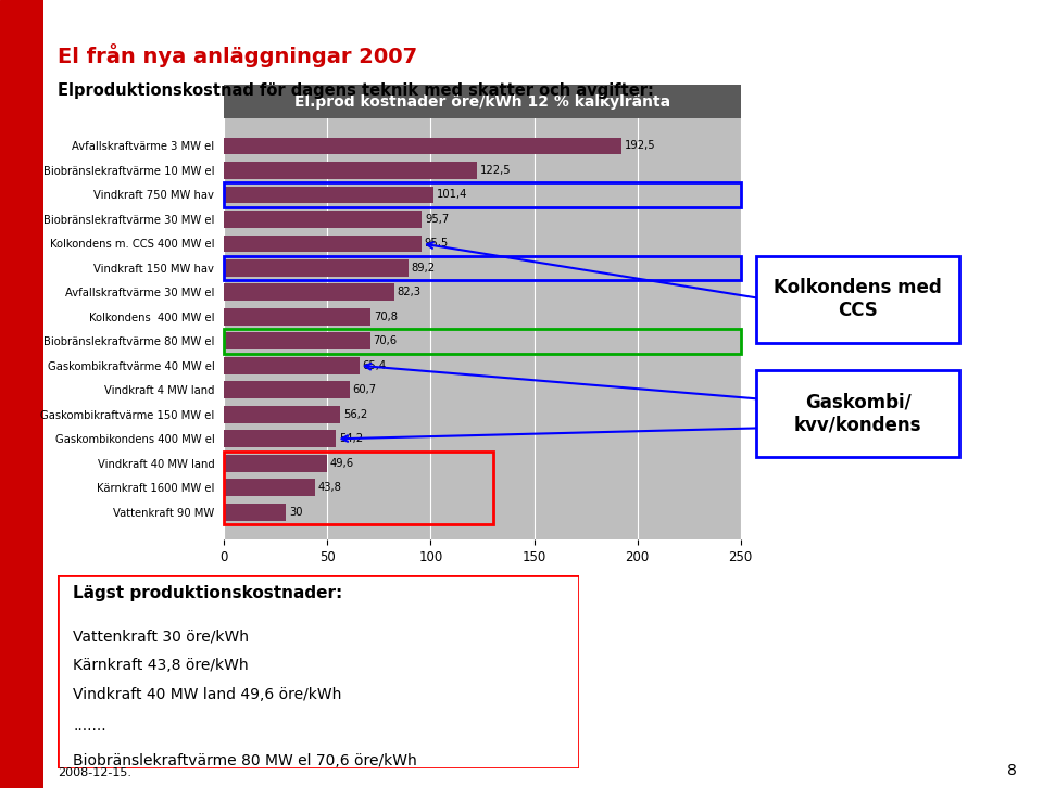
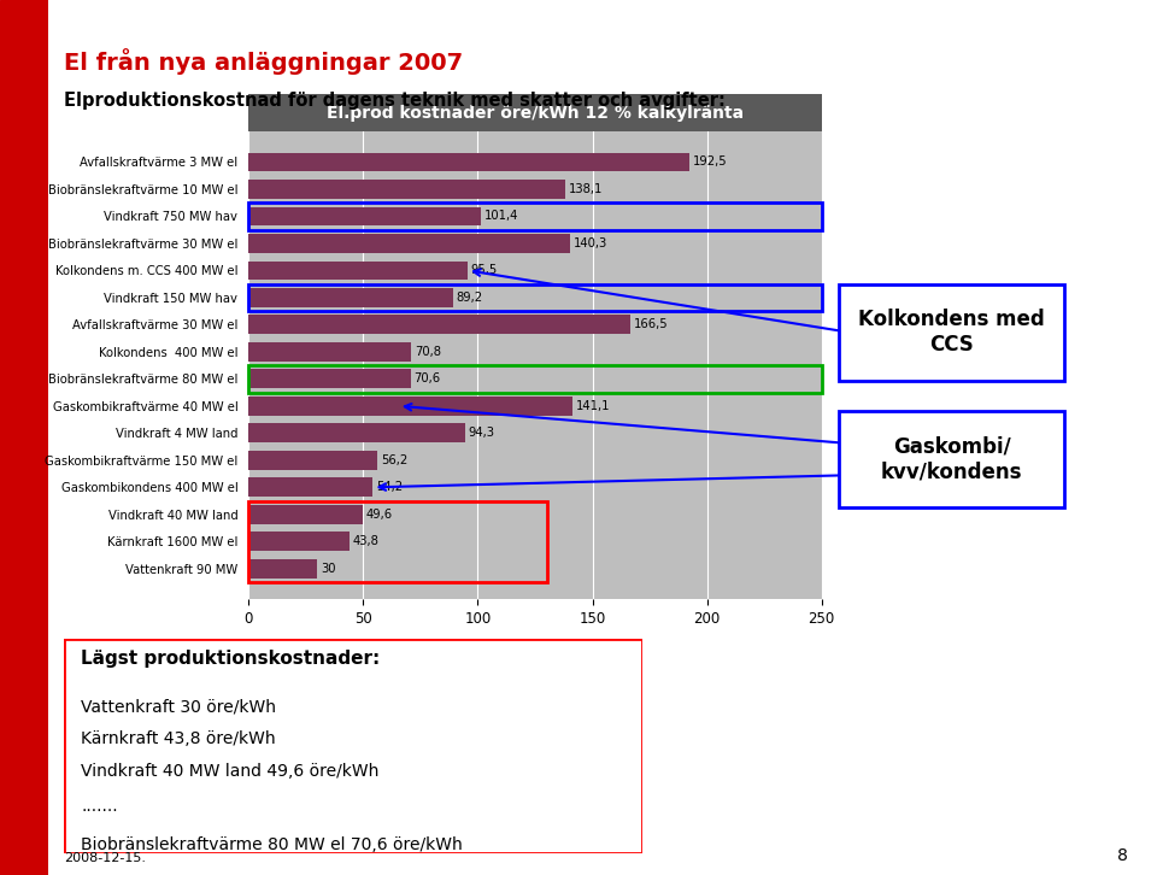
Biobränslekraftvärme 10 MW el: 122,5 -> 138,1
Biobränslekraftvärme 30 MW el: 95,7 -> 140,3
Avfallskraftvärme 30 MW el: 82,3 -> 166,5
Gaskombikraftvärme 40 MW el: 65,4 -> 141,1
Vindkraft 4 MW land: 60,7 -> 94,3
